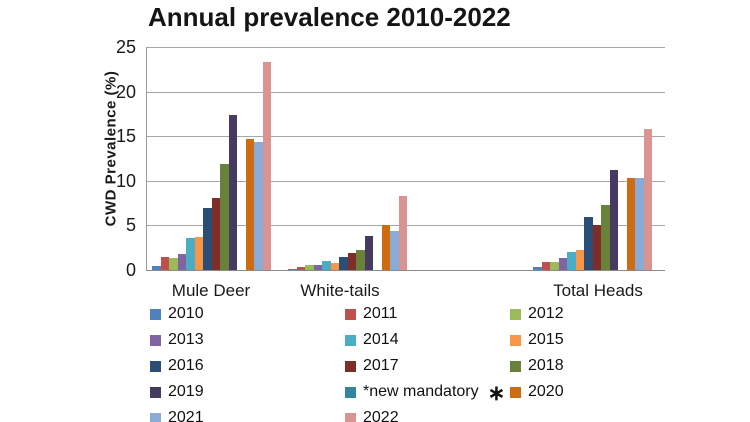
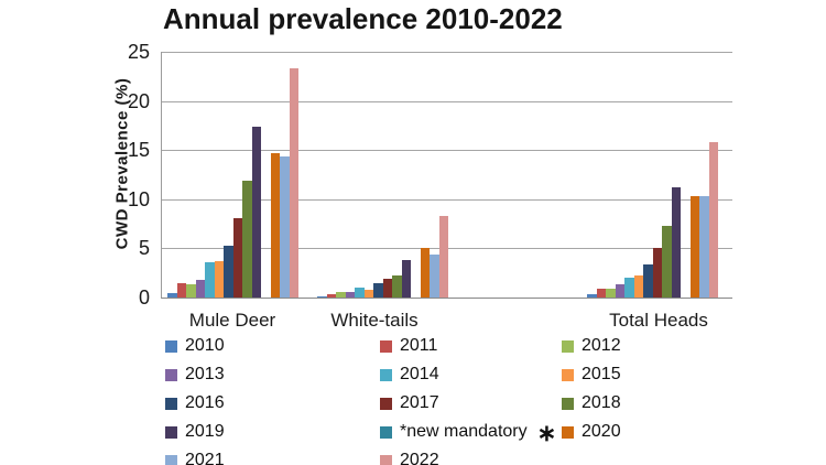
2016/Mule Deer: 7 -> 5
2016/Total Heads: 6 -> 3
